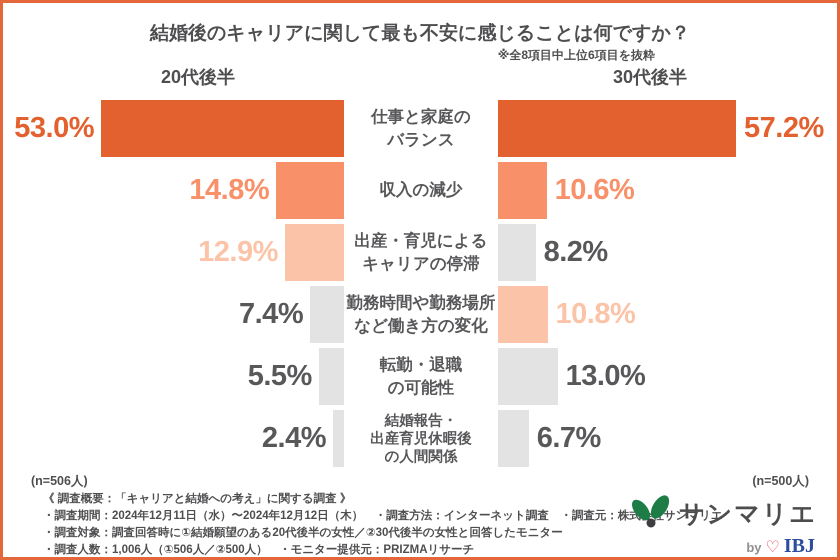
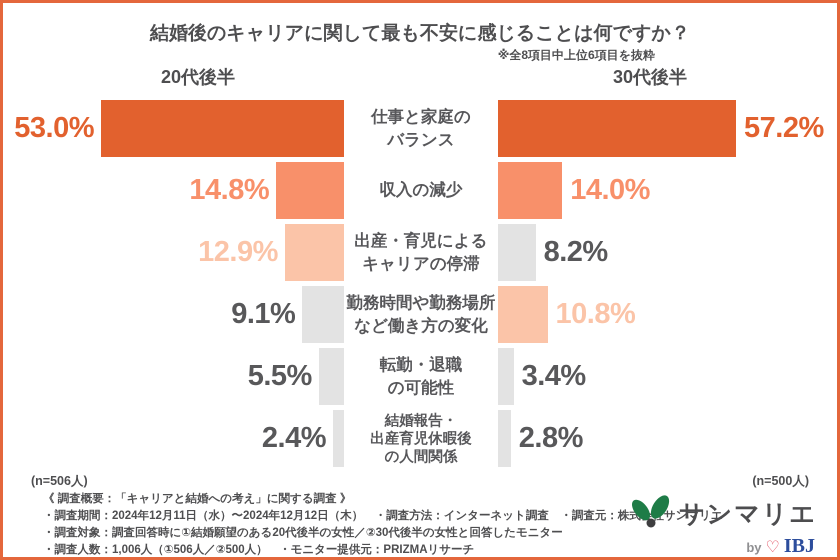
30代後半/収入の減少: 10.6% -> 14.0%
20代後半/勤務時間や勤務場所など働き方の変化: 7.4% -> 9.1%
30代後半/転勤・退職の可能性: 13.0% -> 3.4%
30代後半/結婚報告・出産育児休暇後の人間関係: 6.7% -> 2.8%
